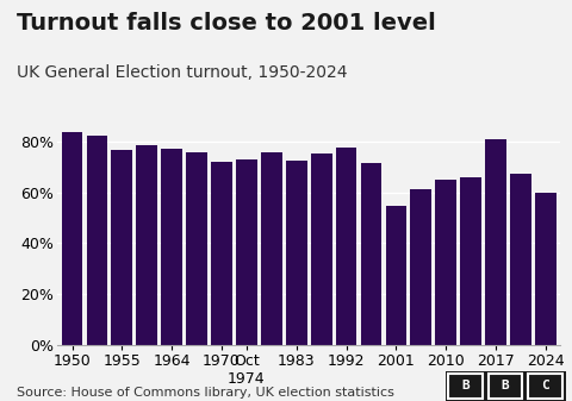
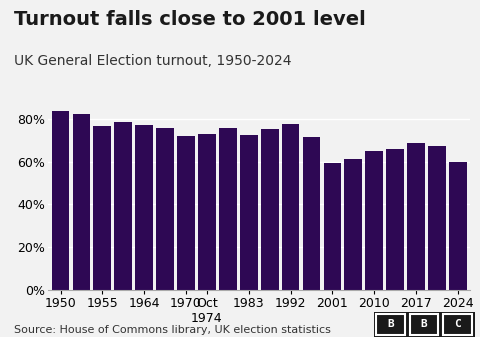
2001: 54.5% -> 59.4%
2017: 81.0% -> 68.8%
